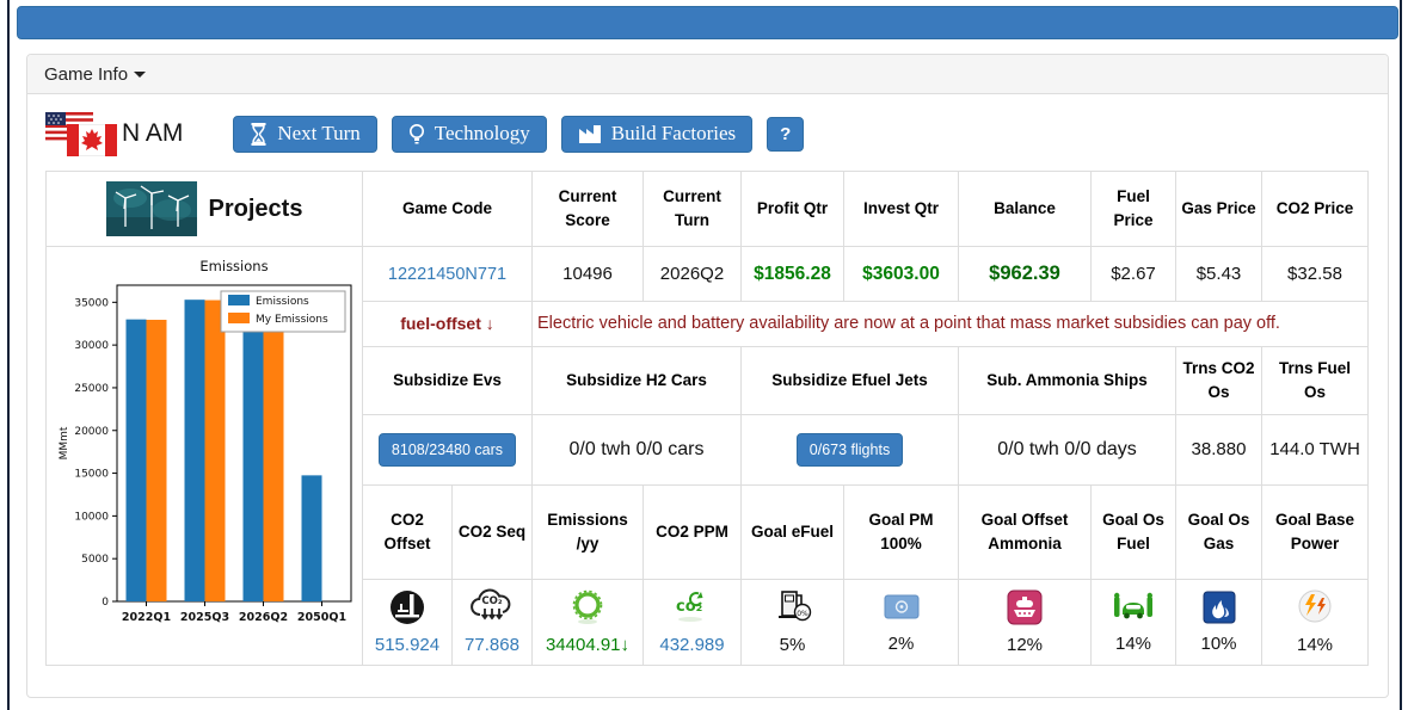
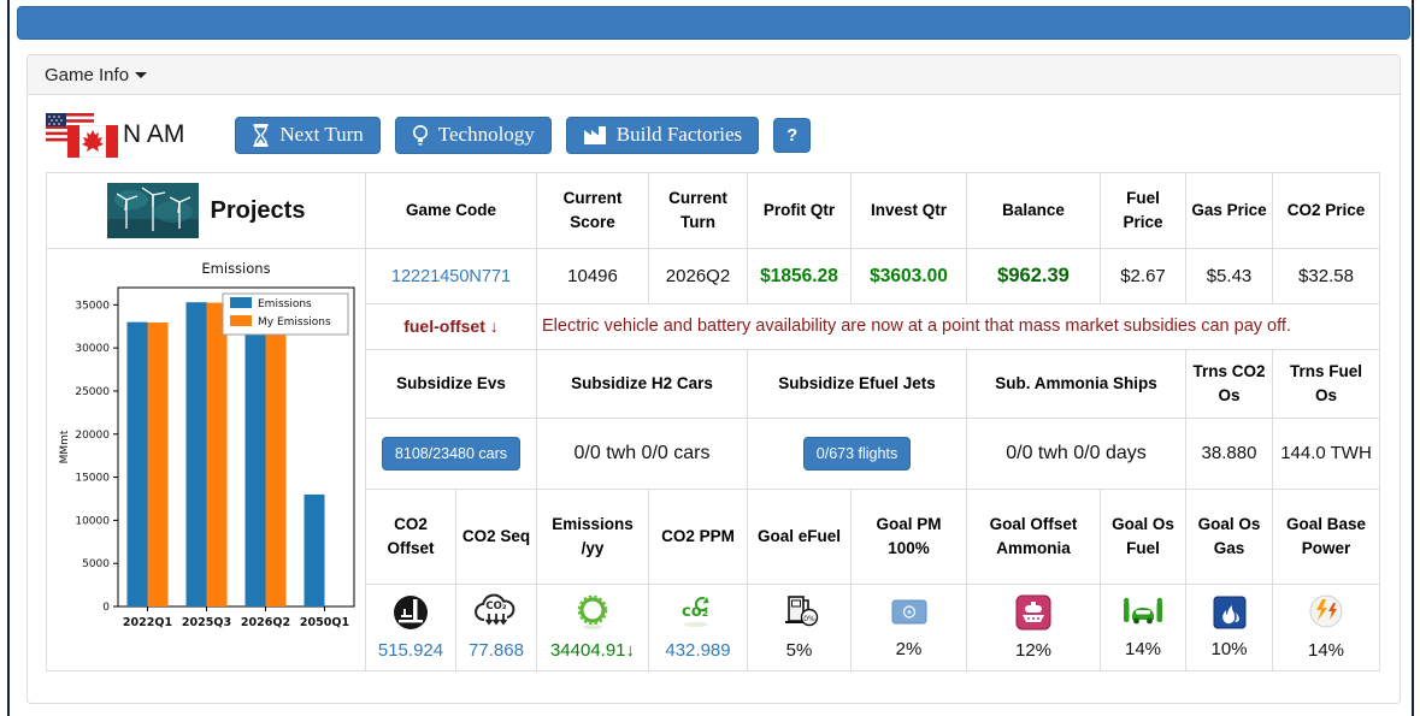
Emissions/2050Q1: 15000 -> 13000
